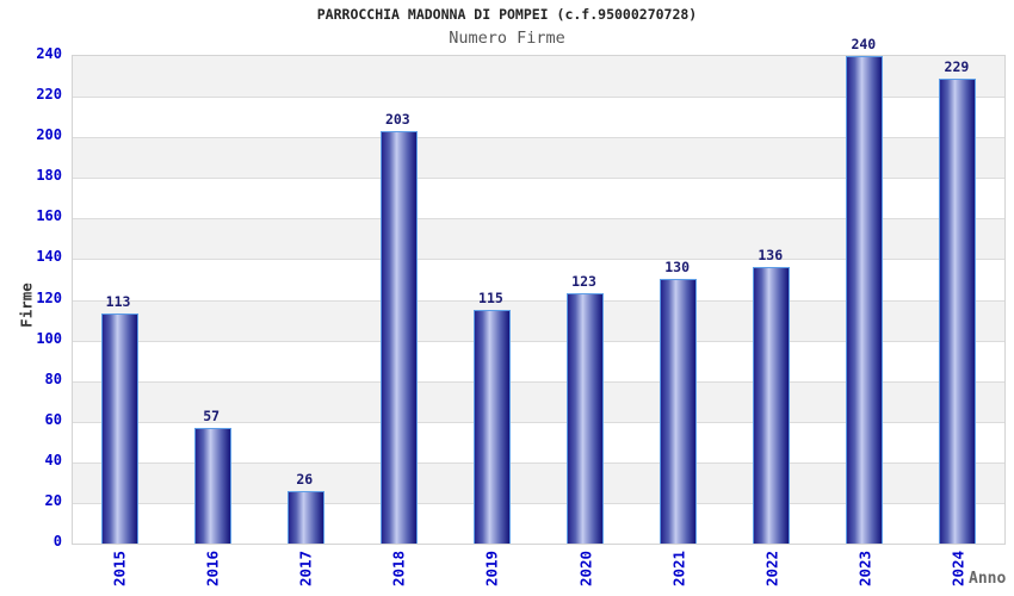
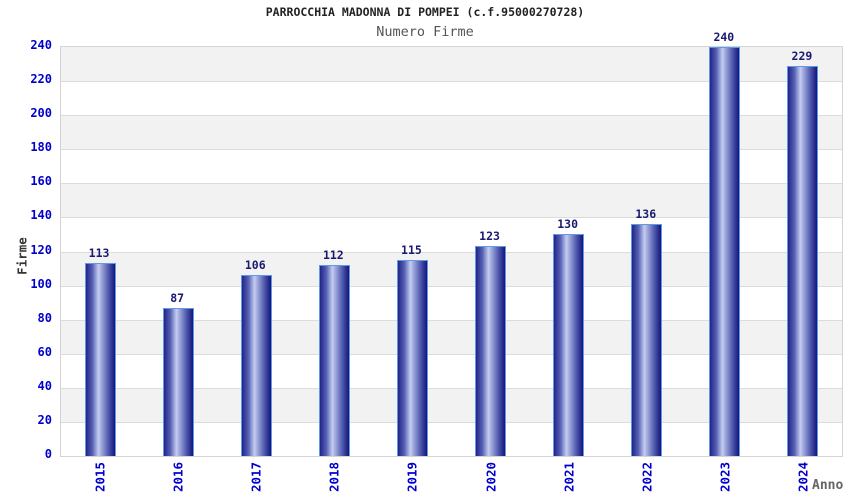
2016: 57 -> 87
2017: 26 -> 106
2018: 203 -> 112
